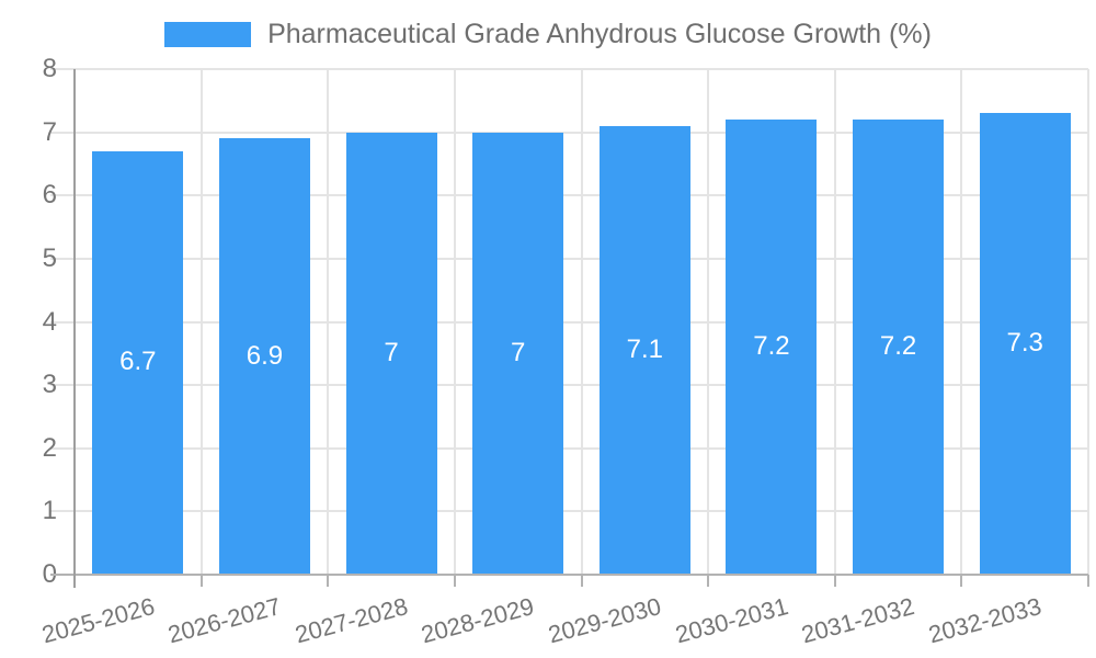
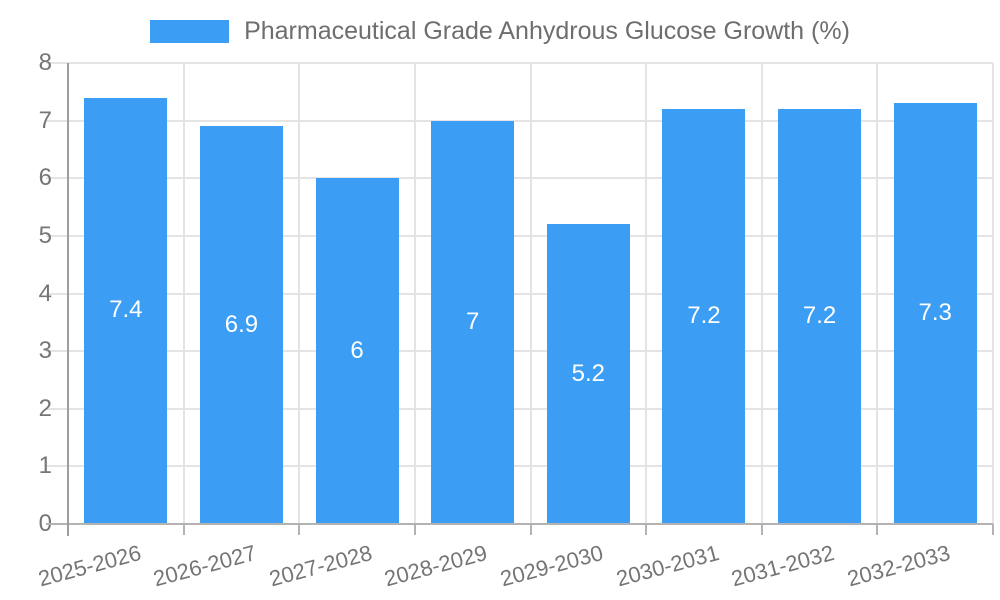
2025-2026: 6.7 -> 7.4
2027-2028: 7 -> 6
2029-2030: 7.1 -> 5.2
